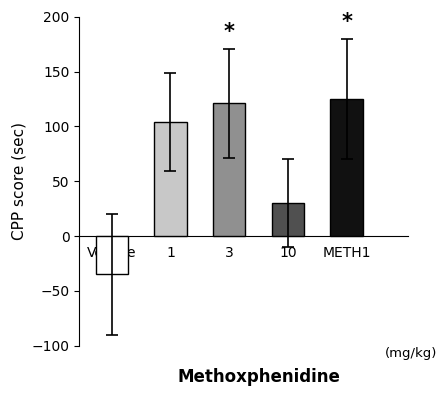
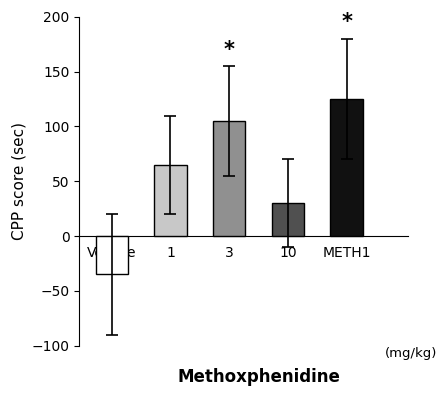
1: 104 -> 65
3: 121 -> 105
